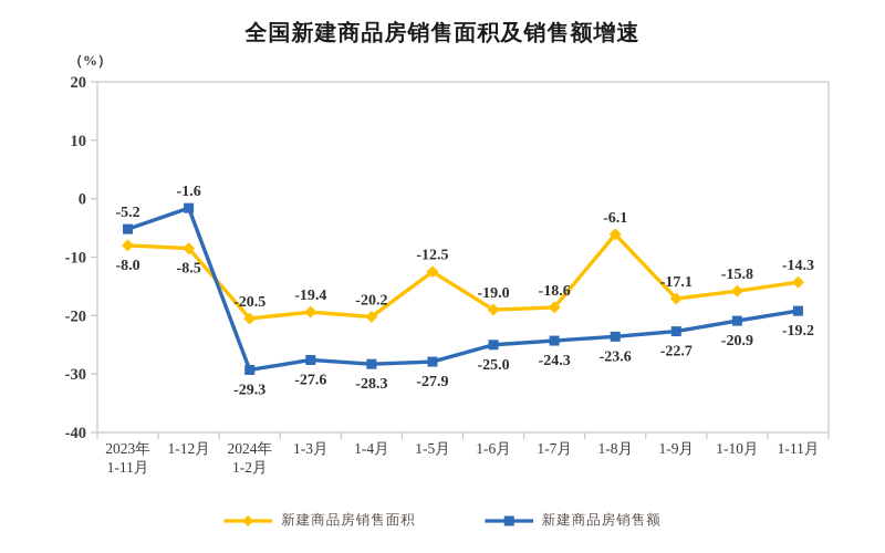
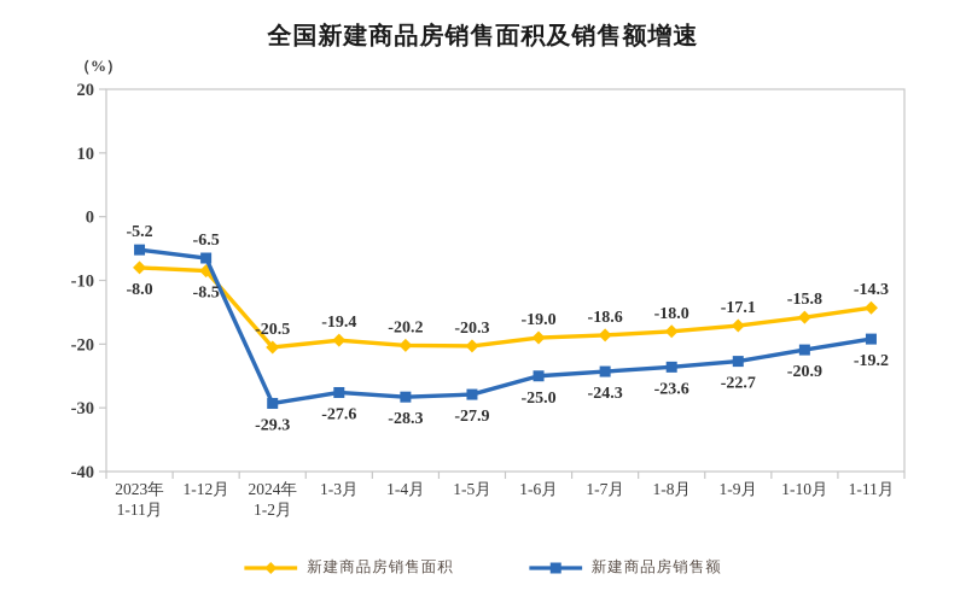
新建商品房销售额/1-12月: -1.6 -> -6.5
新建商品房销售面积/1-5月: -12.5 -> -20.3
新建商品房销售面积/1-8月: -6.1 -> -18.0
